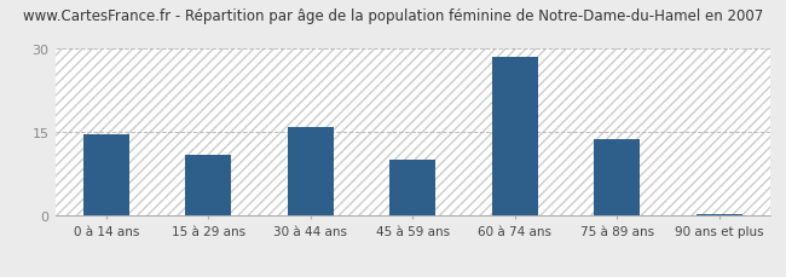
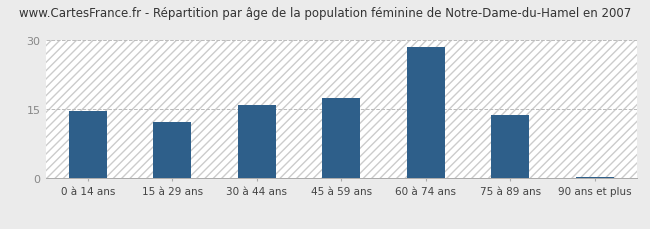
15 à 29 ans: 11.0 -> 12.2
45 à 59 ans: 10.0 -> 17.5
